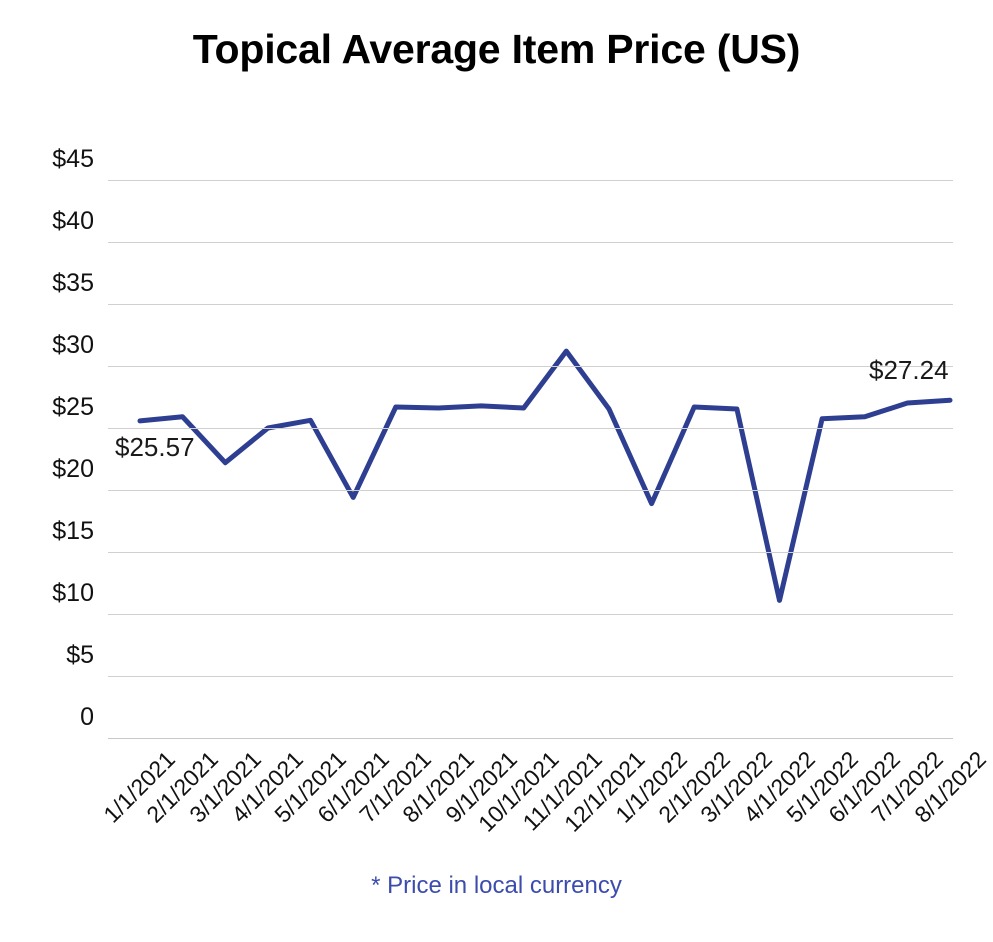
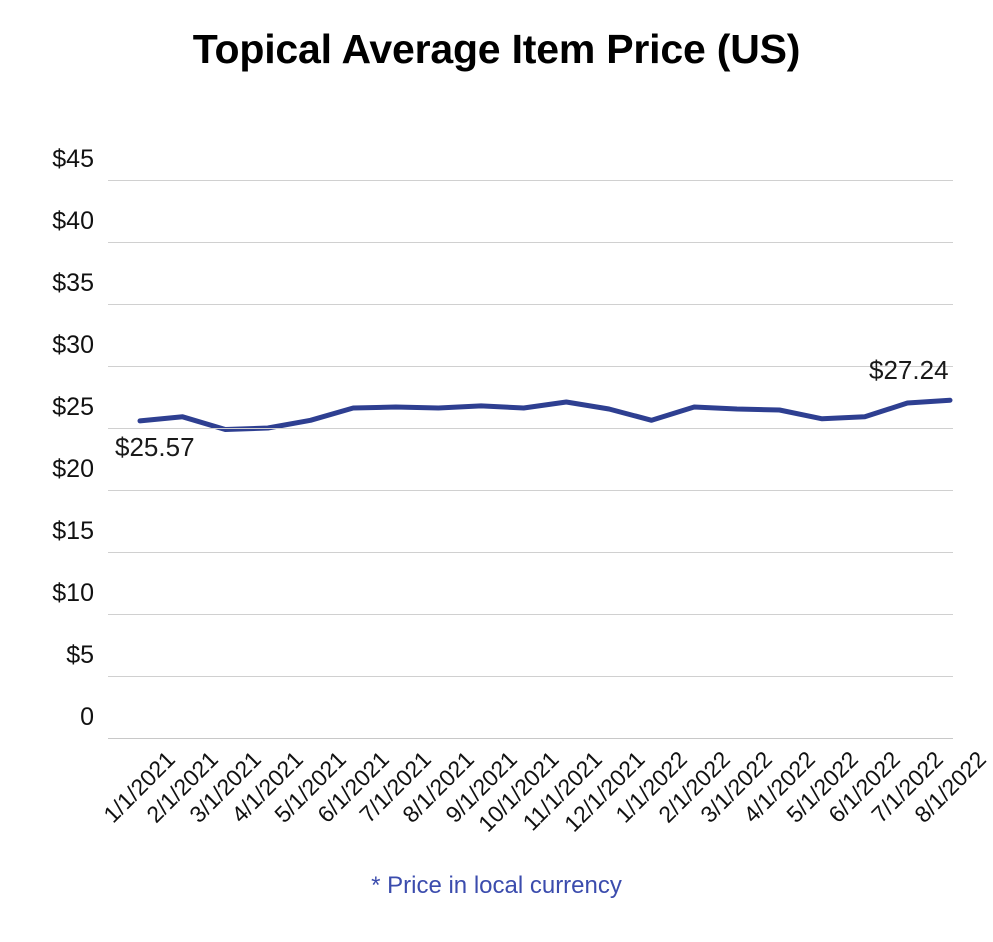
3/1/2021: $22.2 -> $24.9
6/1/2021: $19.4 -> $26.6
11/1/2021: $31.2 -> $27.1
1/1/2022: $18.9 -> $25.6
4/1/2022: $11.1 -> $26.4
